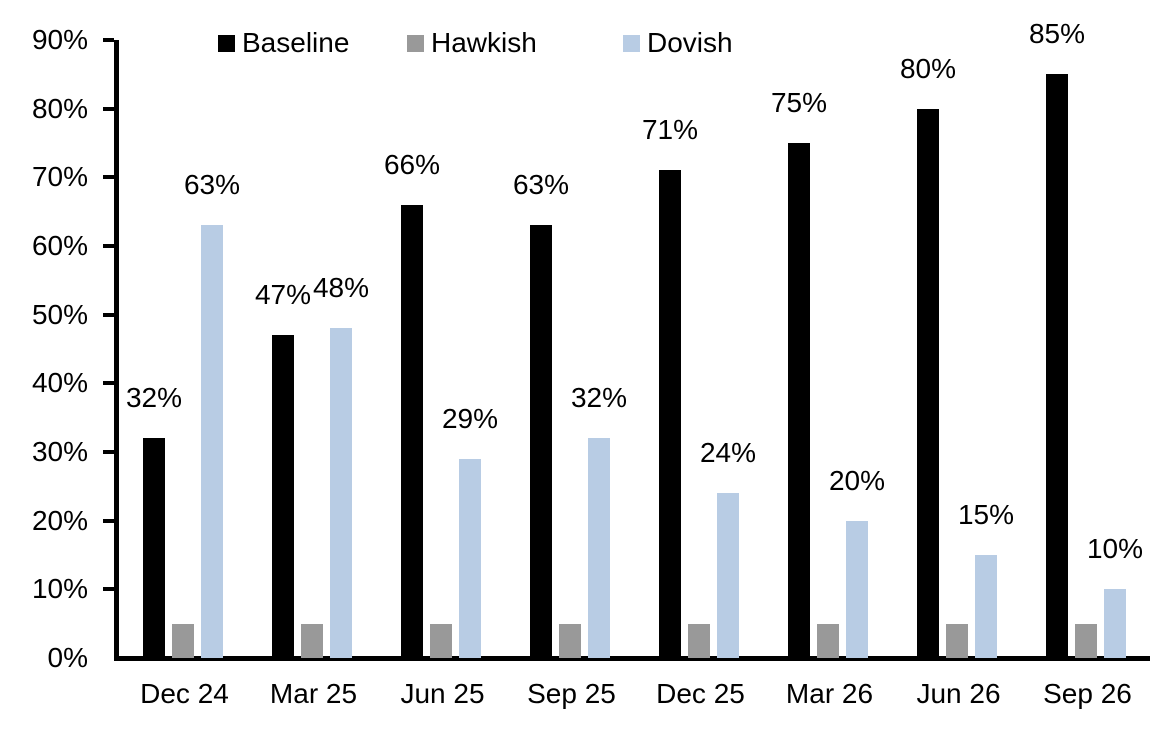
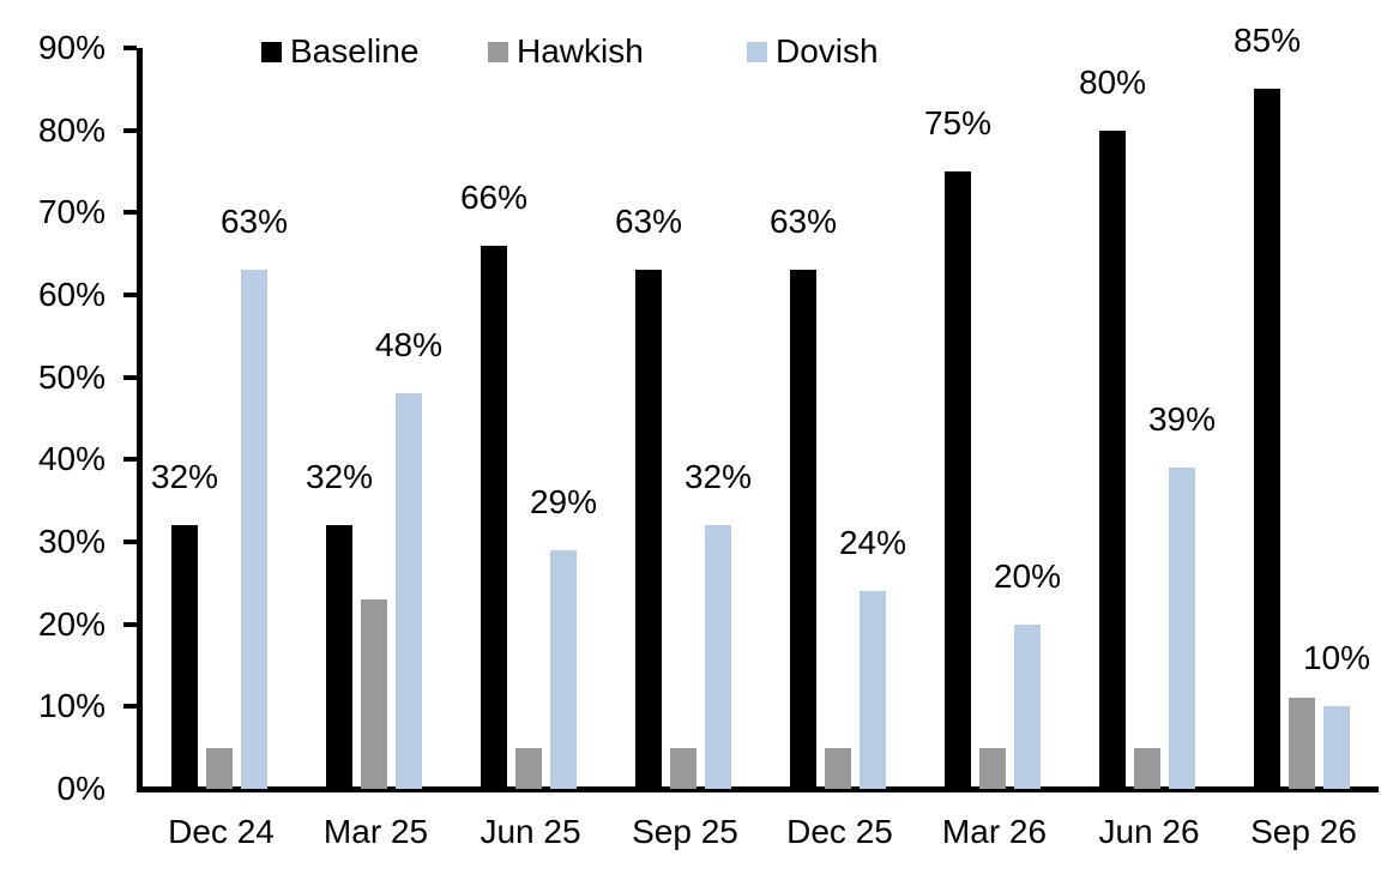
Baseline/Mar 25: 47% -> 32%
Hawkish/Mar 25: 5% -> 23%
Baseline/Dec 25: 71% -> 63%
Dovish/Jun 26: 15% -> 39%
Hawkish/Sep 26: 5% -> 11%
